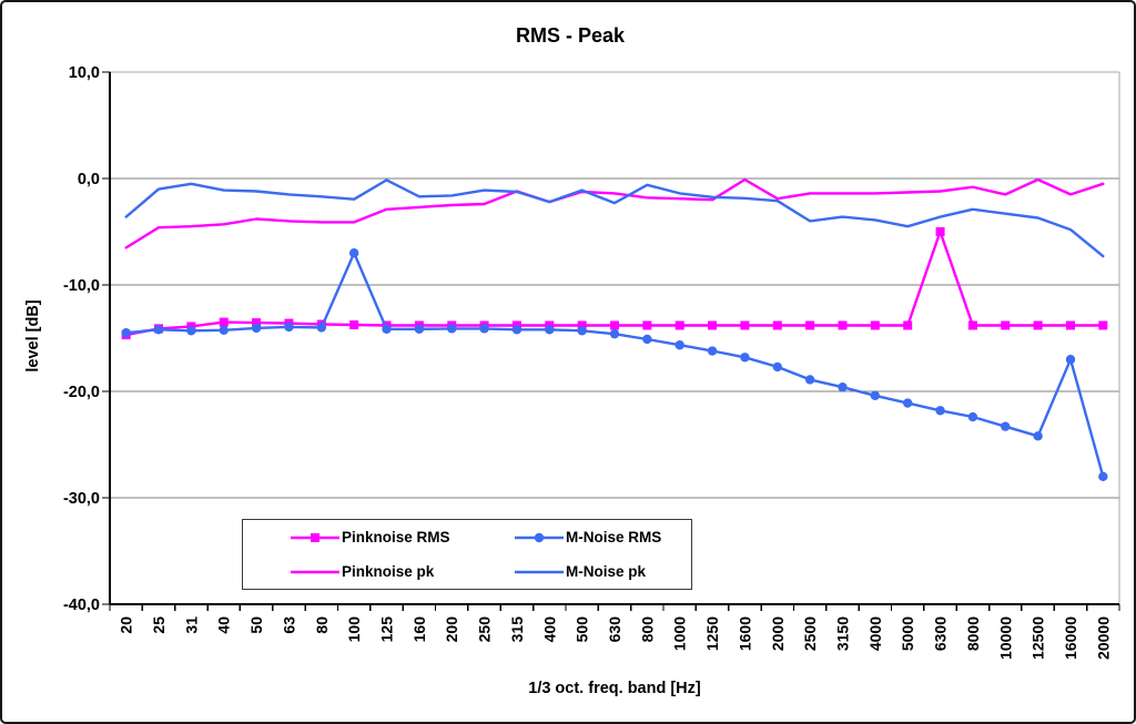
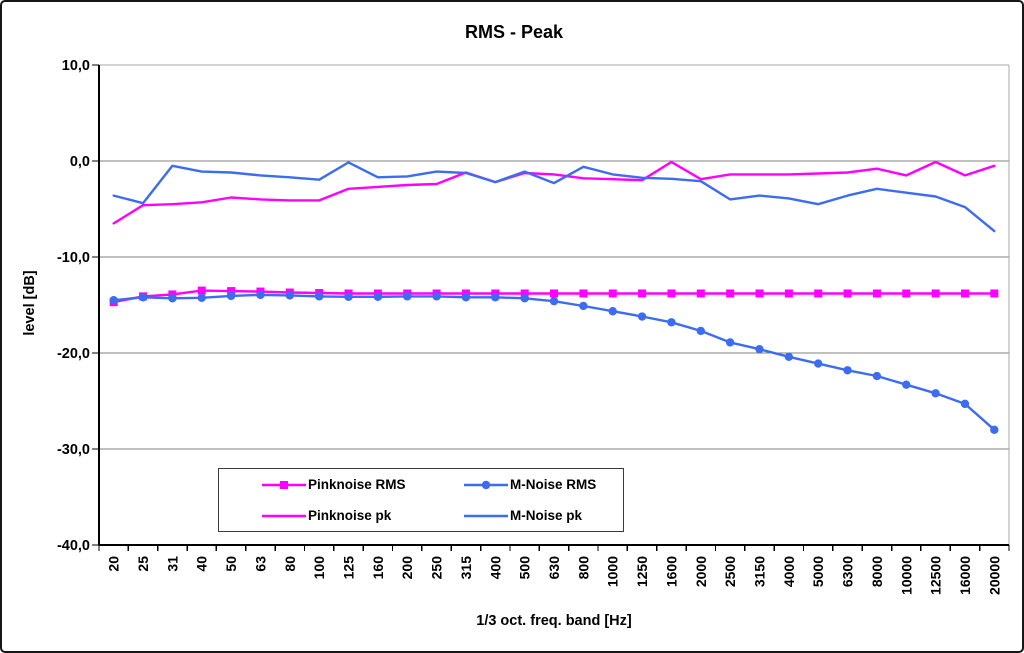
M-Noise pk/25: -1 -> -4
M-Noise RMS/100: -7 -> -14
Pinknoise RMS/6300: -5 -> -14
M-Noise RMS/16000: -17 -> -25
